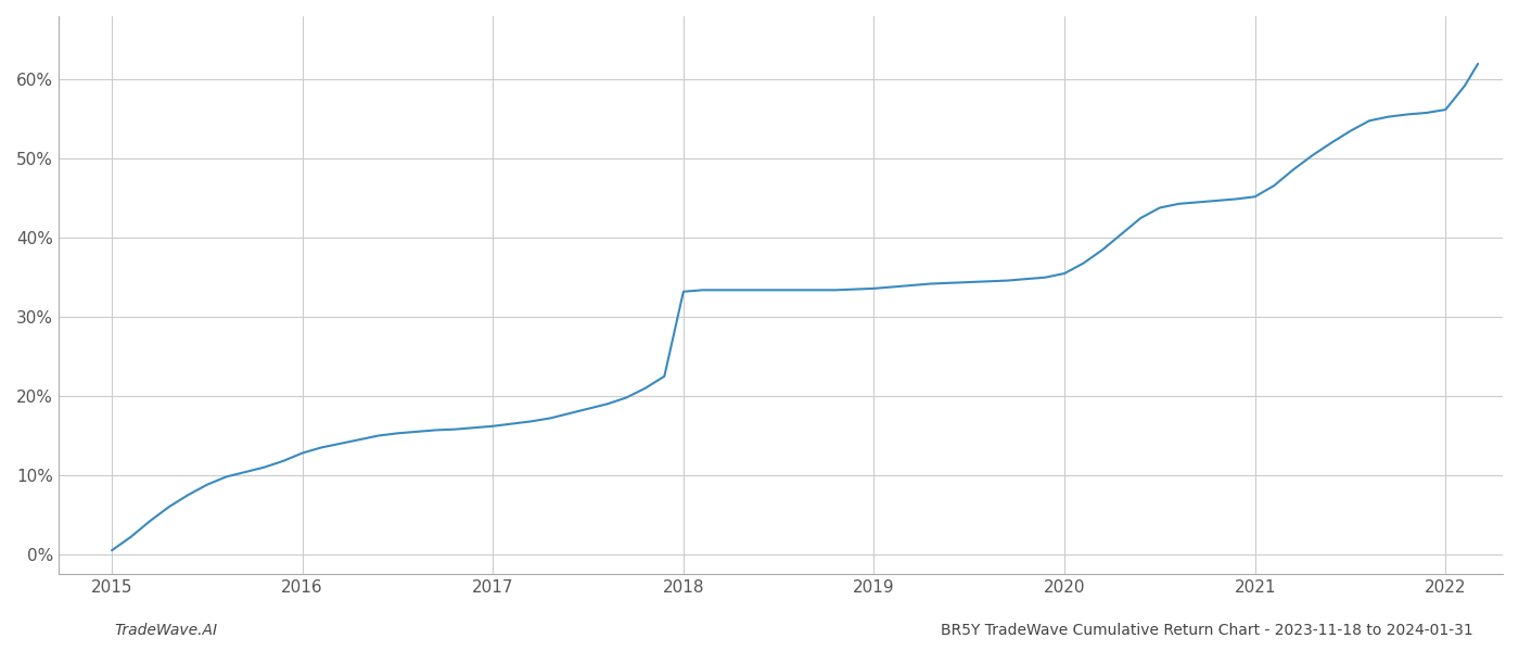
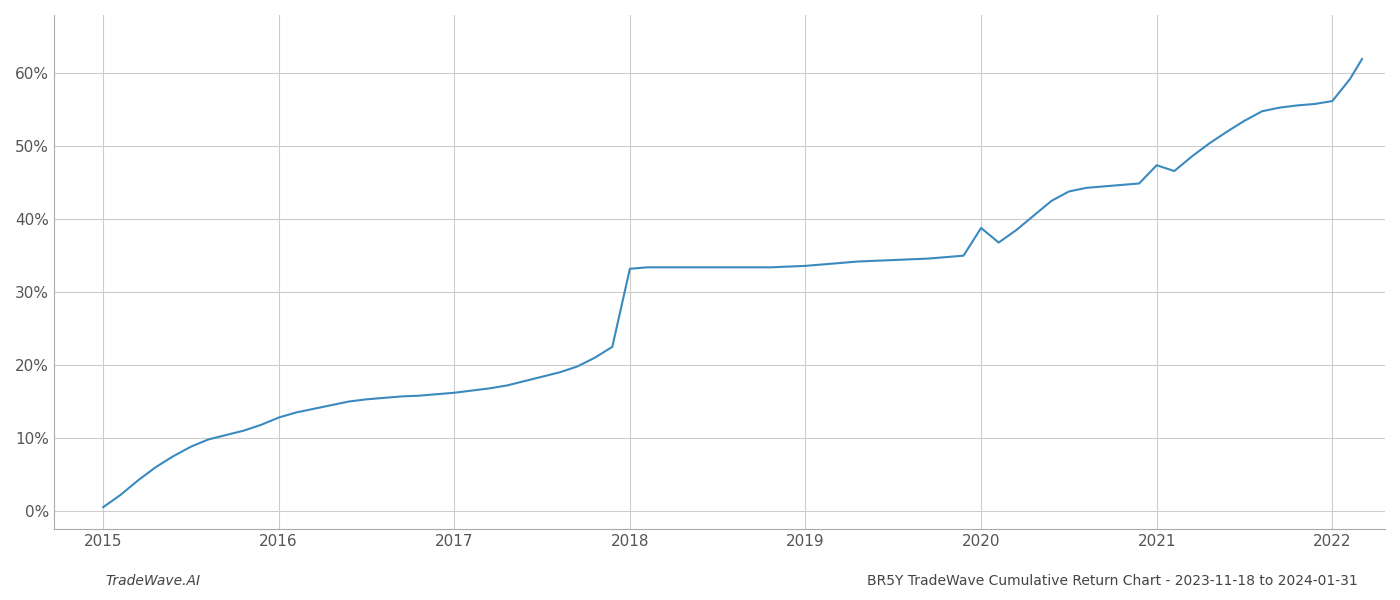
2020: 35.5% -> 38.8%
2021: 45.2% -> 47.4%
